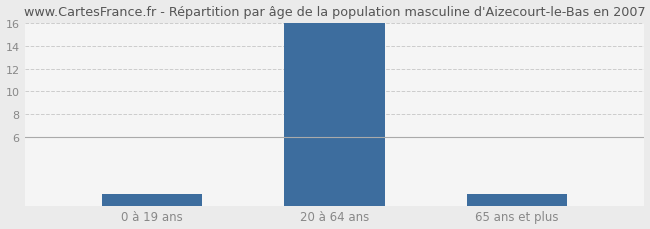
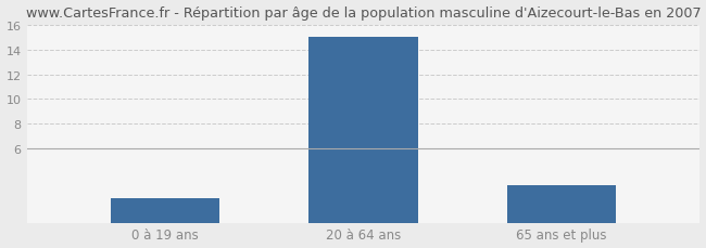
0 à 19 ans: 1 -> 2
20 à 64 ans: 16 -> 15
65 ans et plus: 1 -> 3
